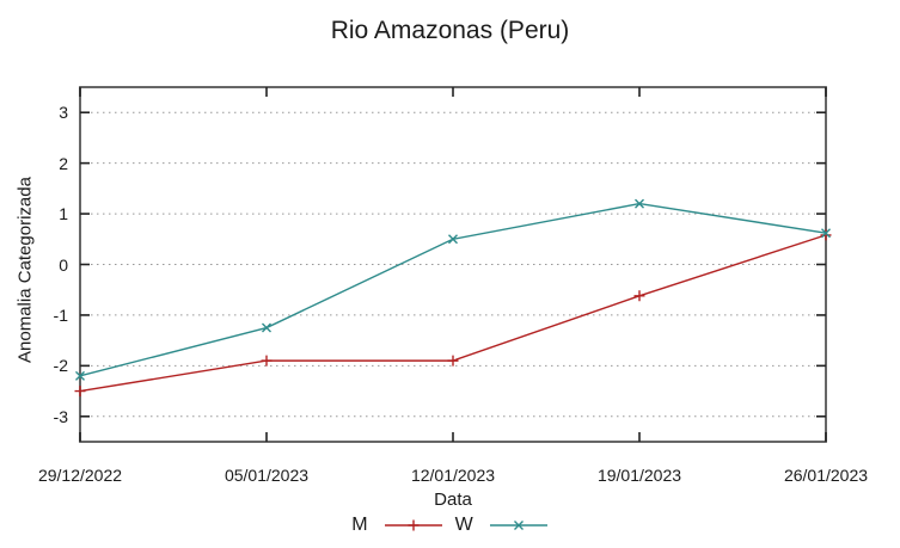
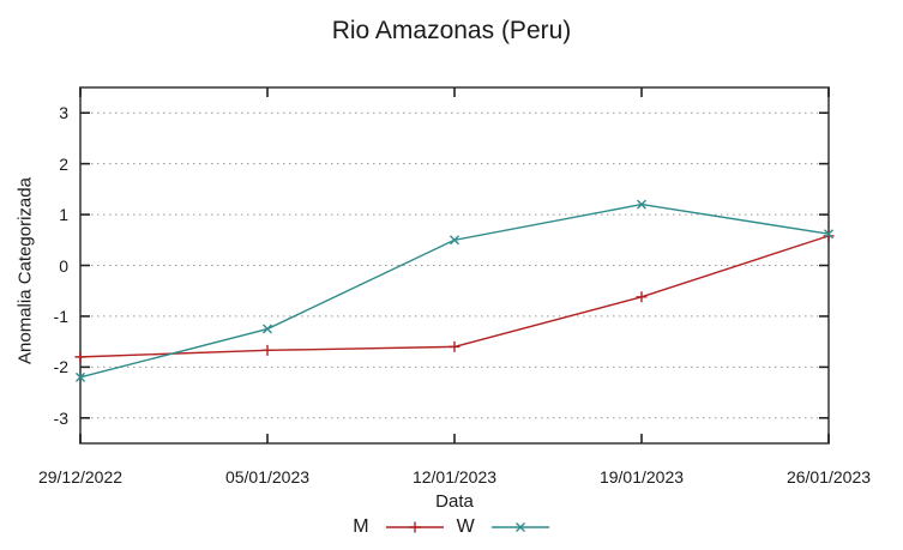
M/29/12/2022: -2.5 -> -1.8
M/05/01/2023: -1.9 -> -1.7
M/12/01/2023: -1.9 -> -1.6
